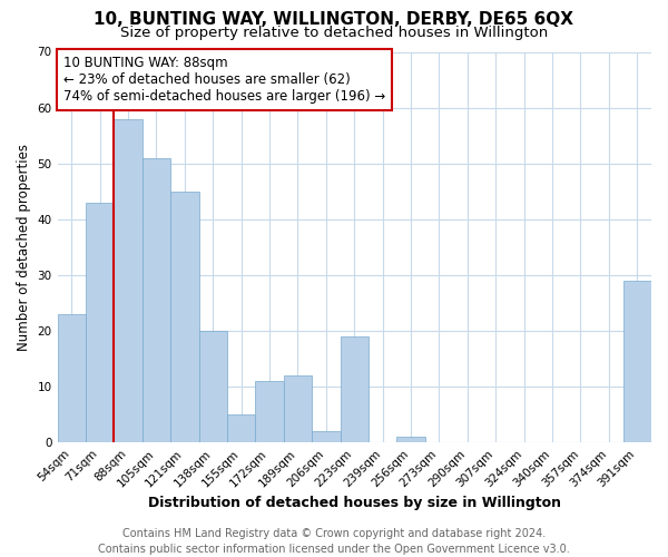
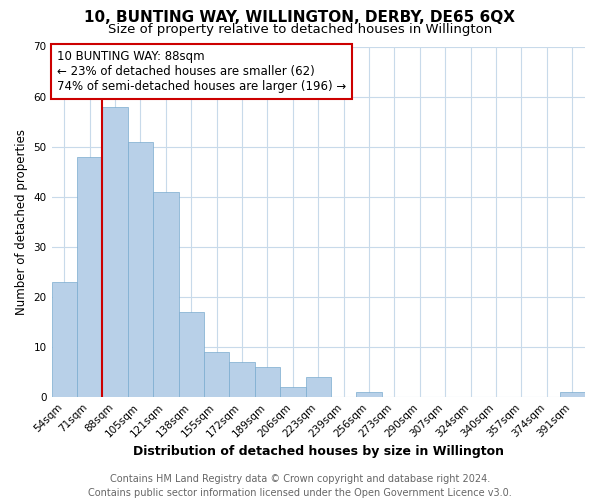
71sqm: 43 -> 48
121sqm: 45 -> 41
138sqm: 20 -> 17
155sqm: 5 -> 9
172sqm: 11 -> 7
189sqm: 12 -> 6
223sqm: 19 -> 4
391sqm: 29 -> 1
